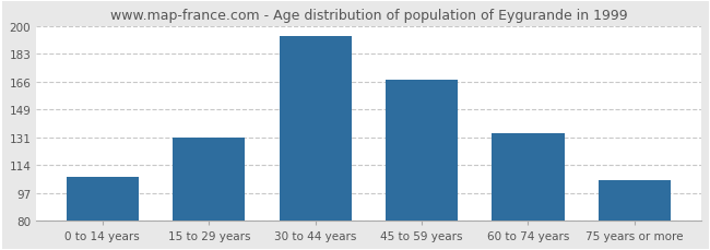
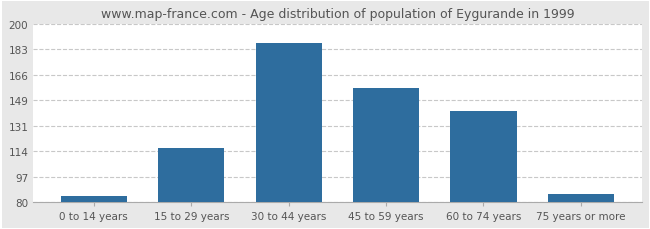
0 to 14 years: 107 -> 84
15 to 29 years: 131 -> 116
30 to 44 years: 194 -> 187
45 to 59 years: 167 -> 157
60 to 74 years: 134 -> 141
75 years or more: 105 -> 85
